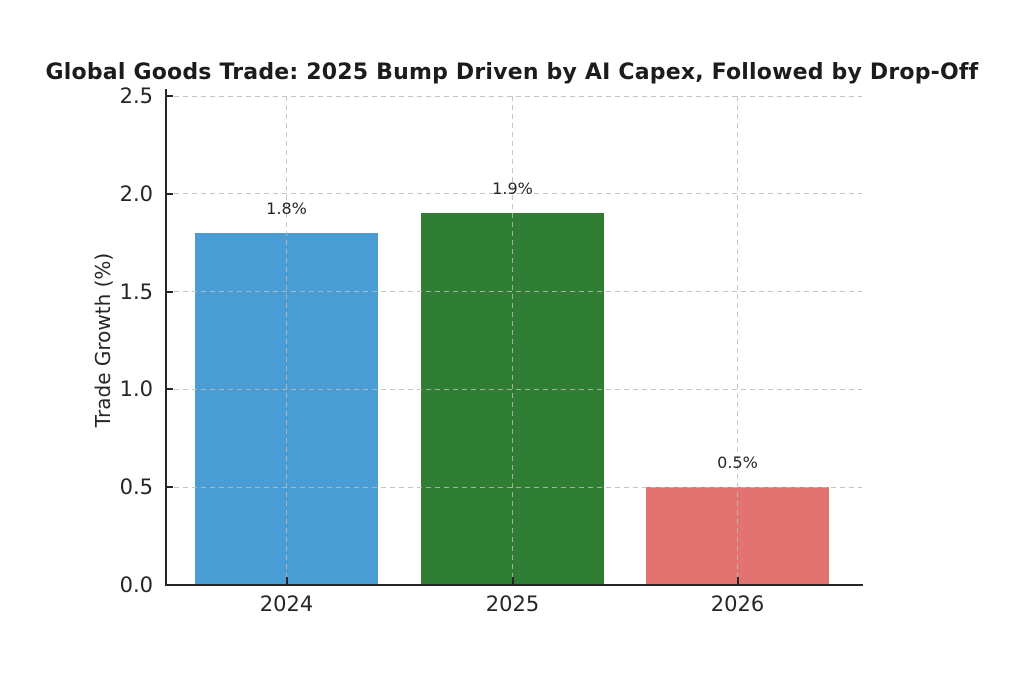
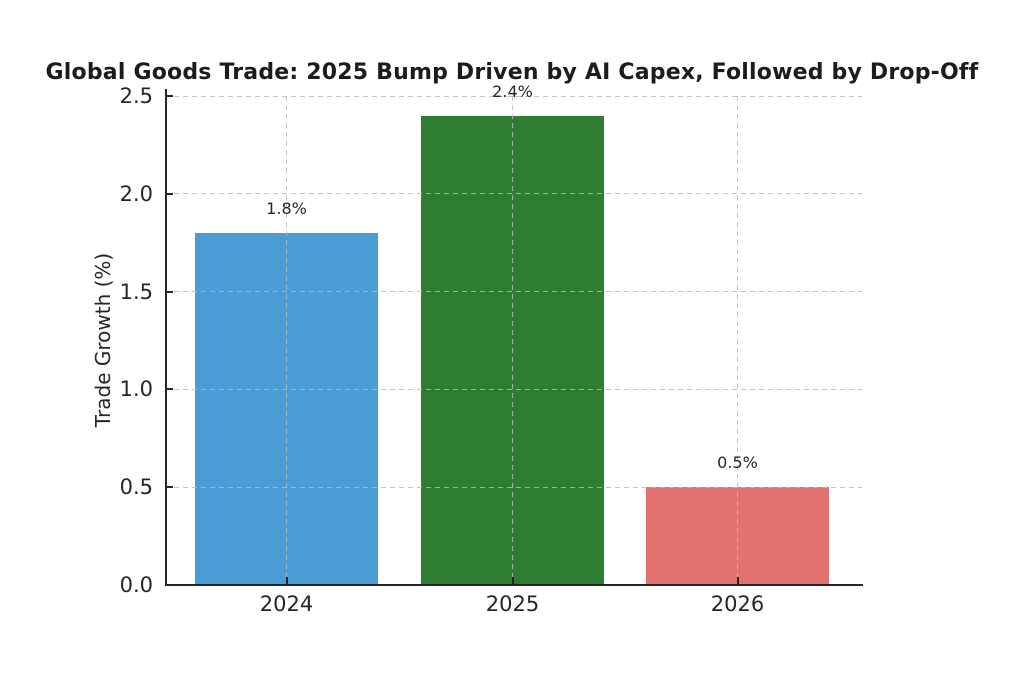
2025: 1.9% -> 2.4%
